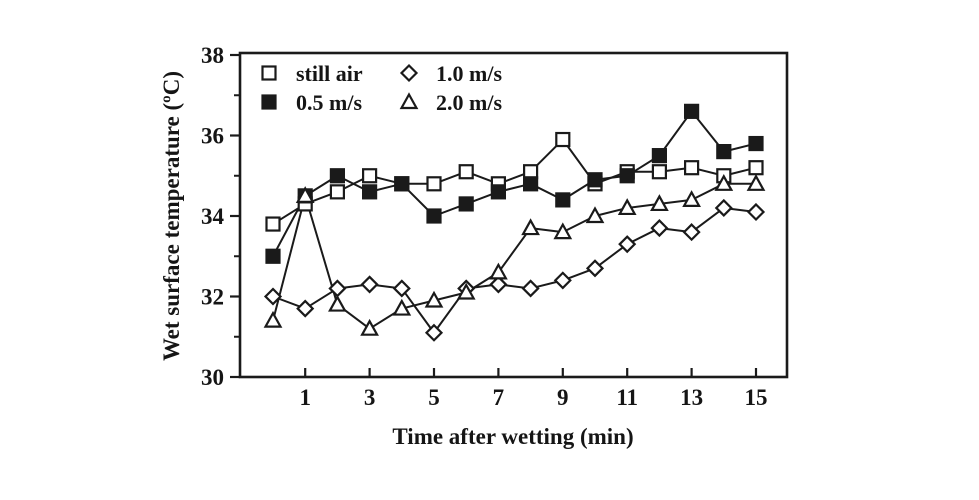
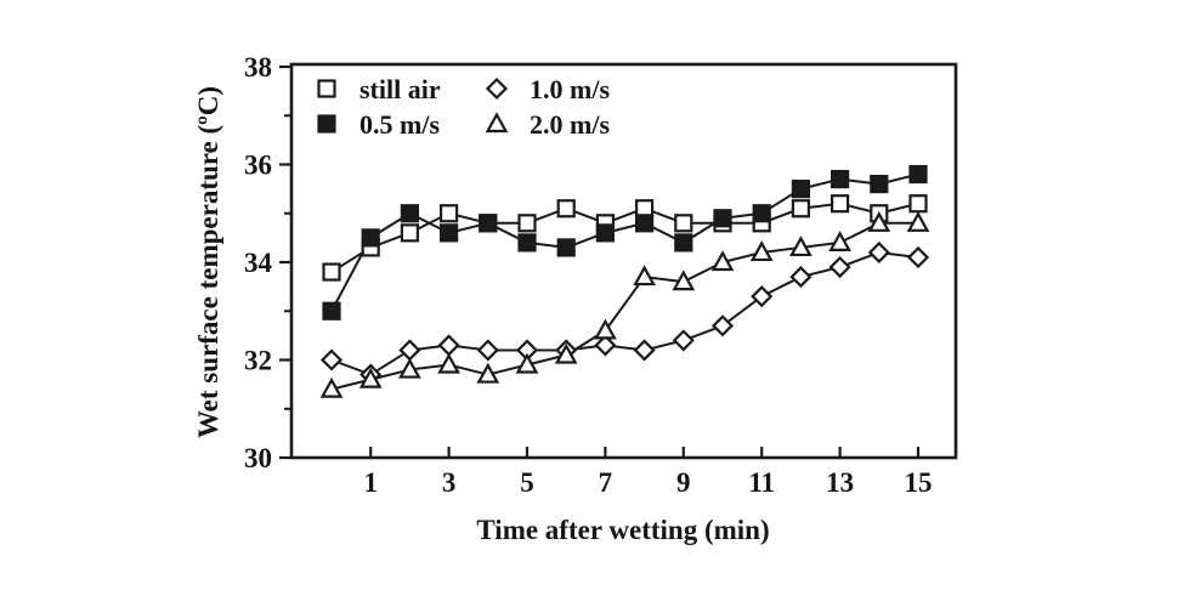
2.0 m/s/1: 34.5 -> 31.6
2.0 m/s/3: 31.2 -> 31.9
0.5 m/s/5: 34.0 -> 34.4
1.0 m/s/5: 31.1 -> 32.2
still air/9: 35.9 -> 34.8
still air/11: 35.1 -> 34.8
0.5 m/s/13: 36.6 -> 35.7
1.0 m/s/13: 33.6 -> 33.9
